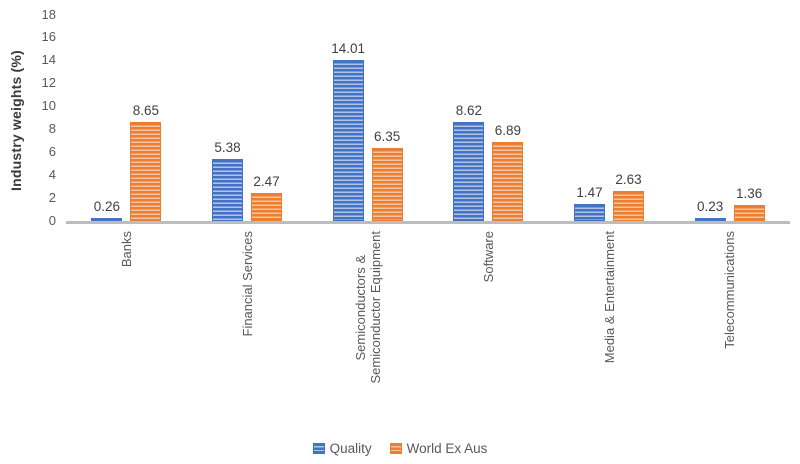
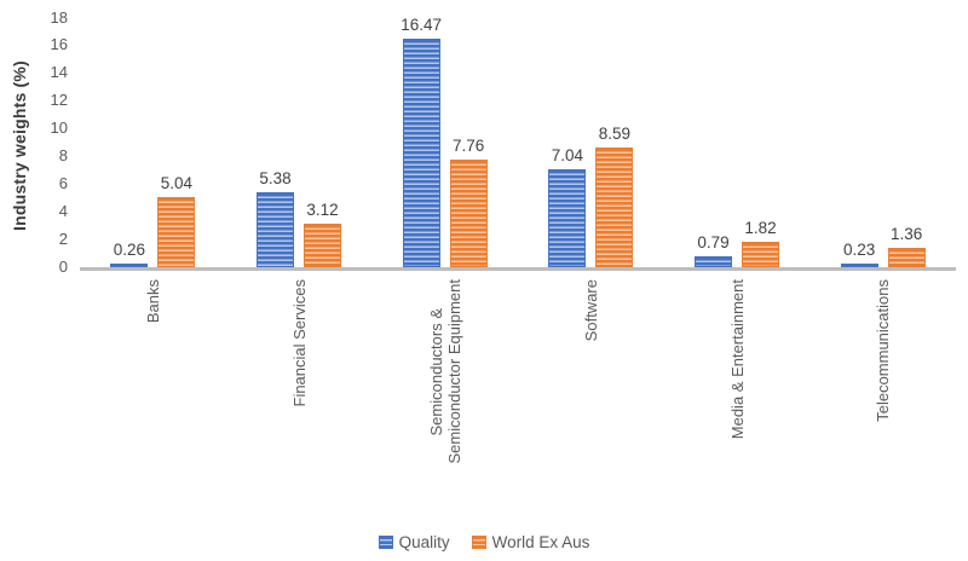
World Ex Aus/Banks: 8.65 -> 5.04
World Ex Aus/Financial Services: 2.47 -> 3.12
Quality/Semiconductors & Semiconductor Equipment: 14.01 -> 16.47
World Ex Aus/Semiconductors & Semiconductor Equipment: 6.35 -> 7.76
Quality/Software: 8.62 -> 7.04
World Ex Aus/Software: 6.89 -> 8.59
Quality/Media & Entertainment: 1.47 -> 0.79
World Ex Aus/Media & Entertainment: 2.63 -> 1.82
